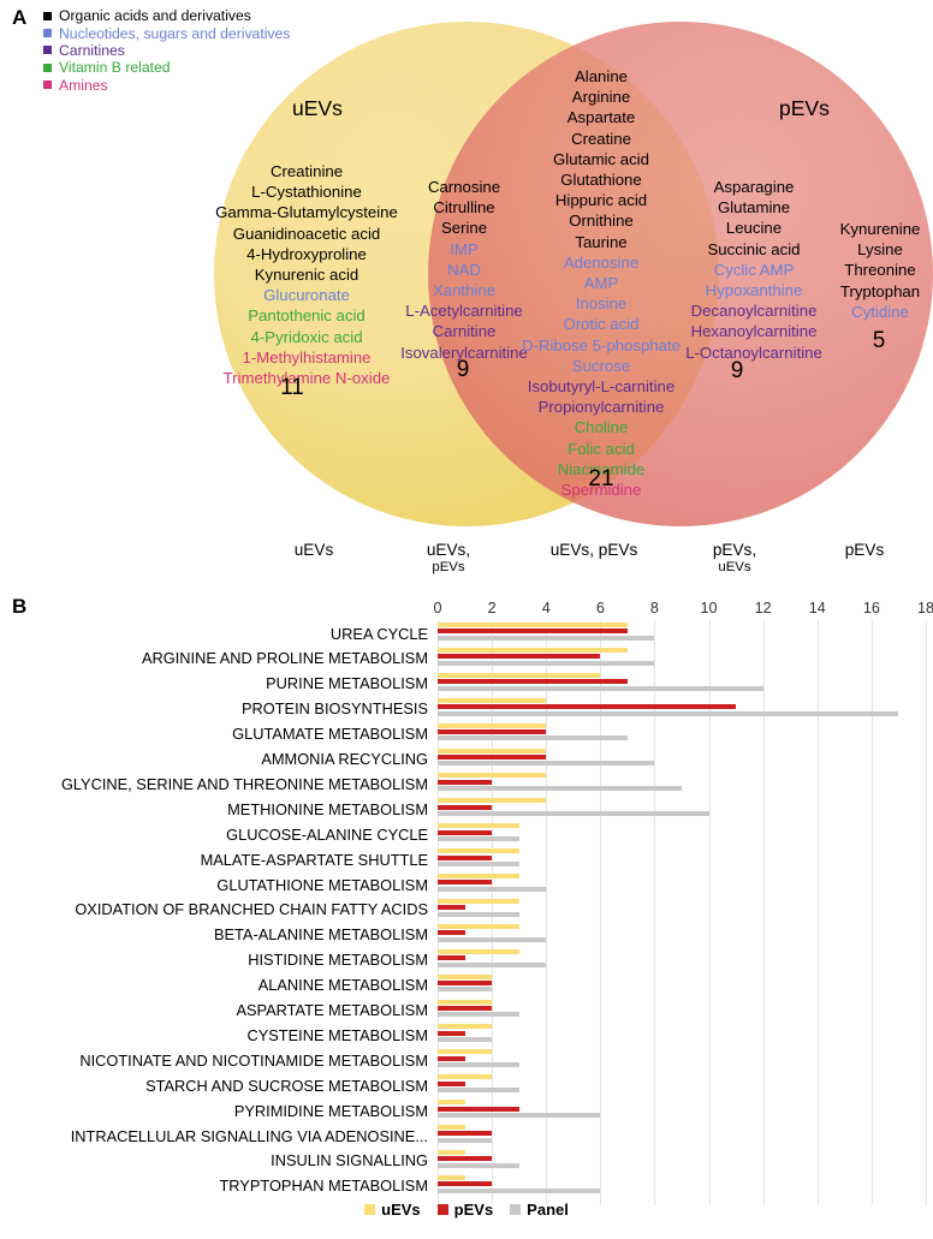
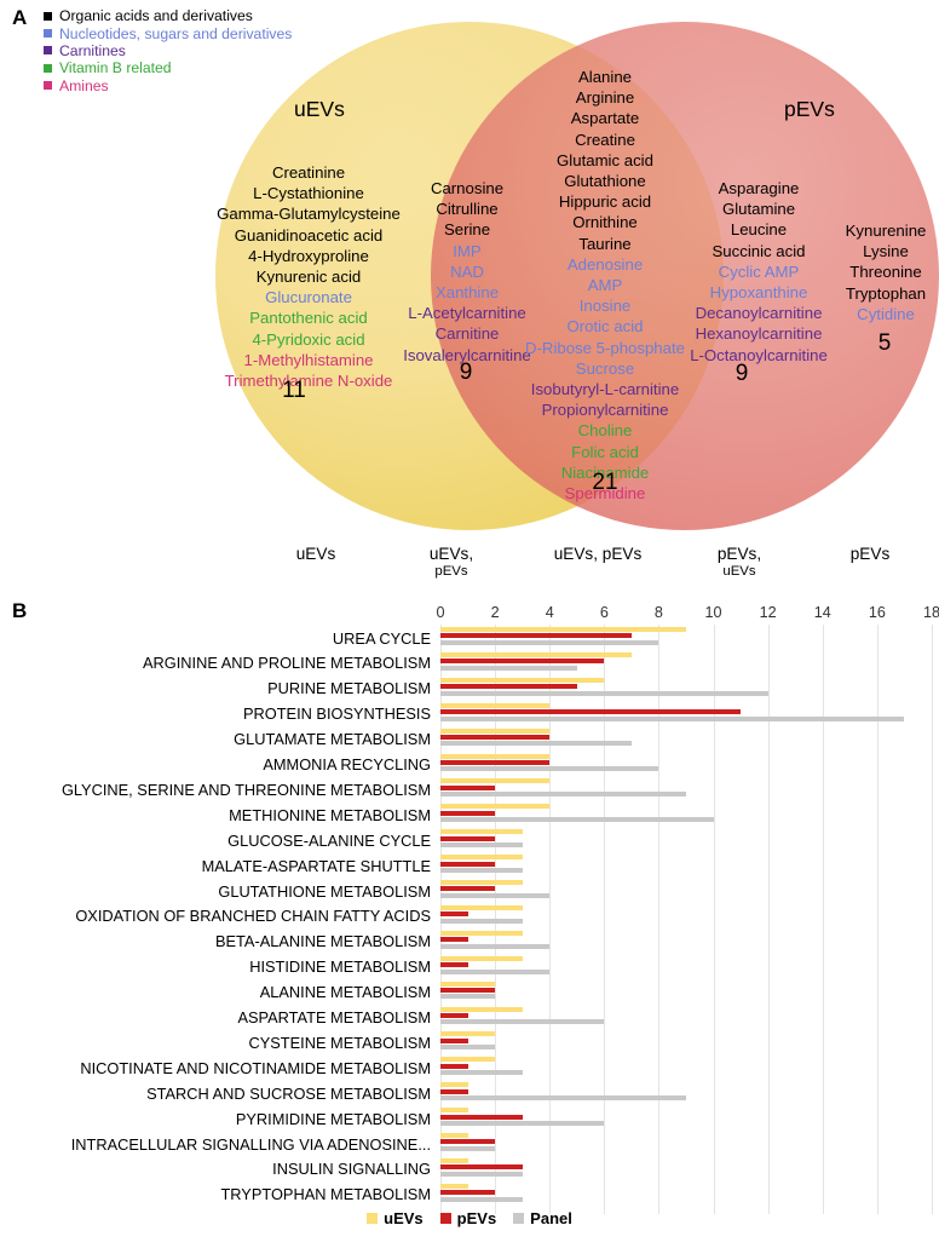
uEVs/UREA CYCLE: 7 -> 9
Panel/ARGININE AND PROLINE METABOLISM: 8 -> 5
pEVs/PURINE METABOLISM: 7 -> 5
uEVs/ASPARTATE METABOLISM: 2 -> 3
pEVs/ASPARTATE METABOLISM: 2 -> 1
Panel/ASPARTATE METABOLISM: 3 -> 6
uEVs/STARCH AND SUCROSE METABOLISM: 2 -> 1
Panel/STARCH AND SUCROSE METABOLISM: 3 -> 9
pEVs/INSULIN SIGNALLING: 2 -> 3
Panel/TRYPTOPHAN METABOLISM: 6 -> 3
